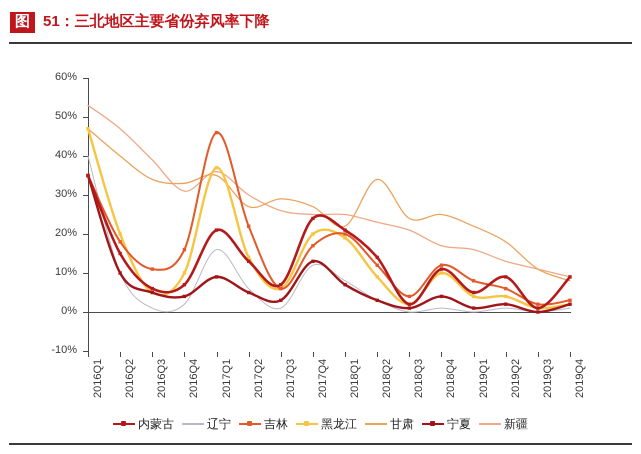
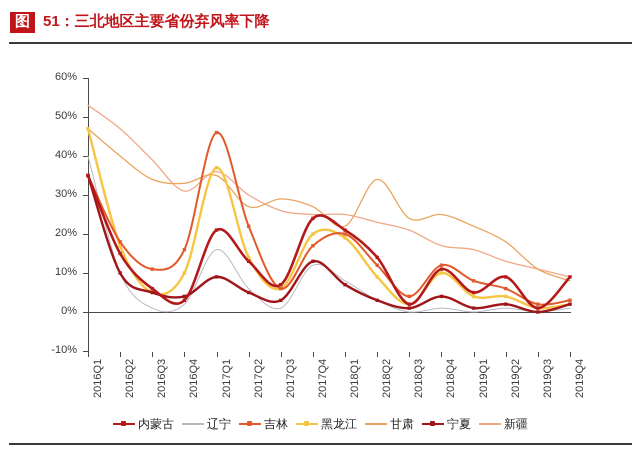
黑龙江/2016Q2: 20% -> 17%
内蒙古/2016Q4: 7% -> 3%
